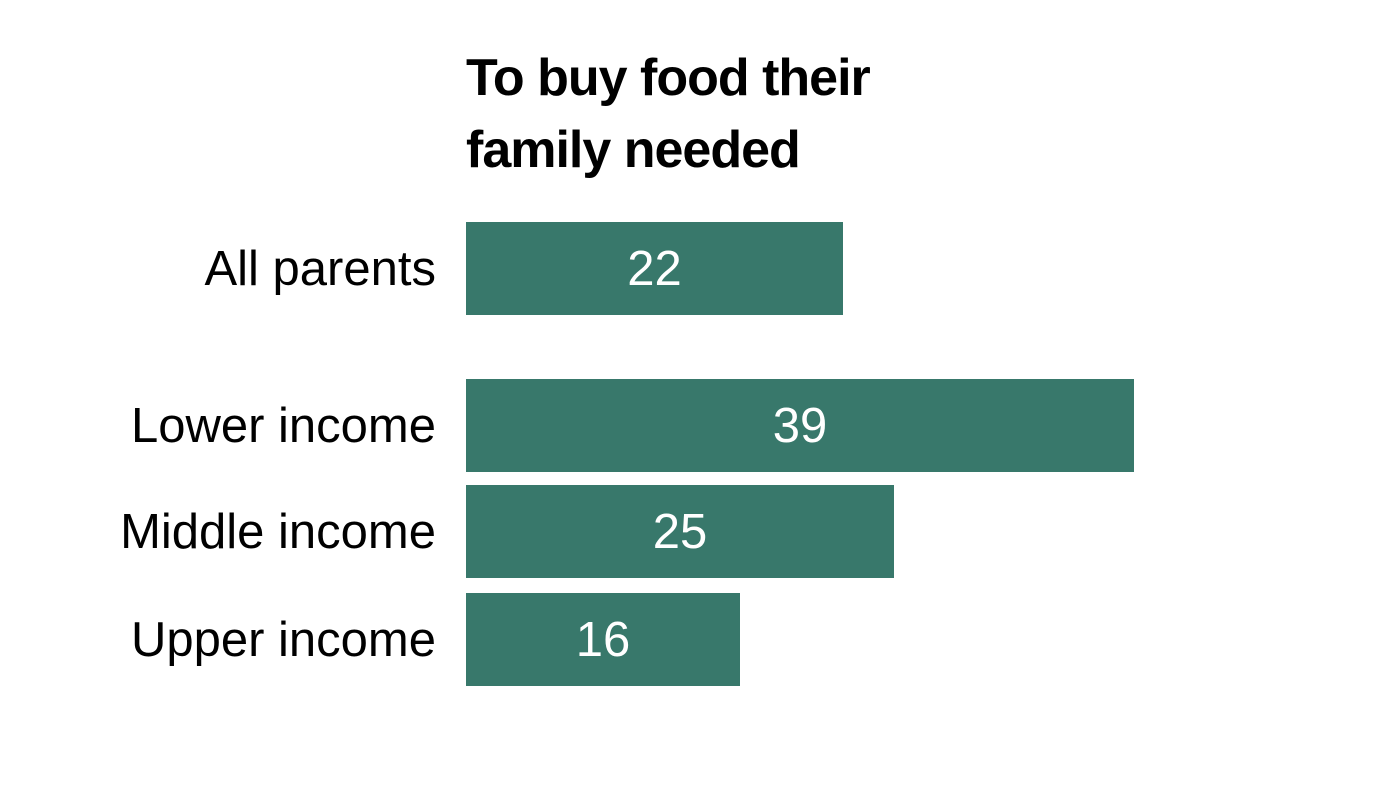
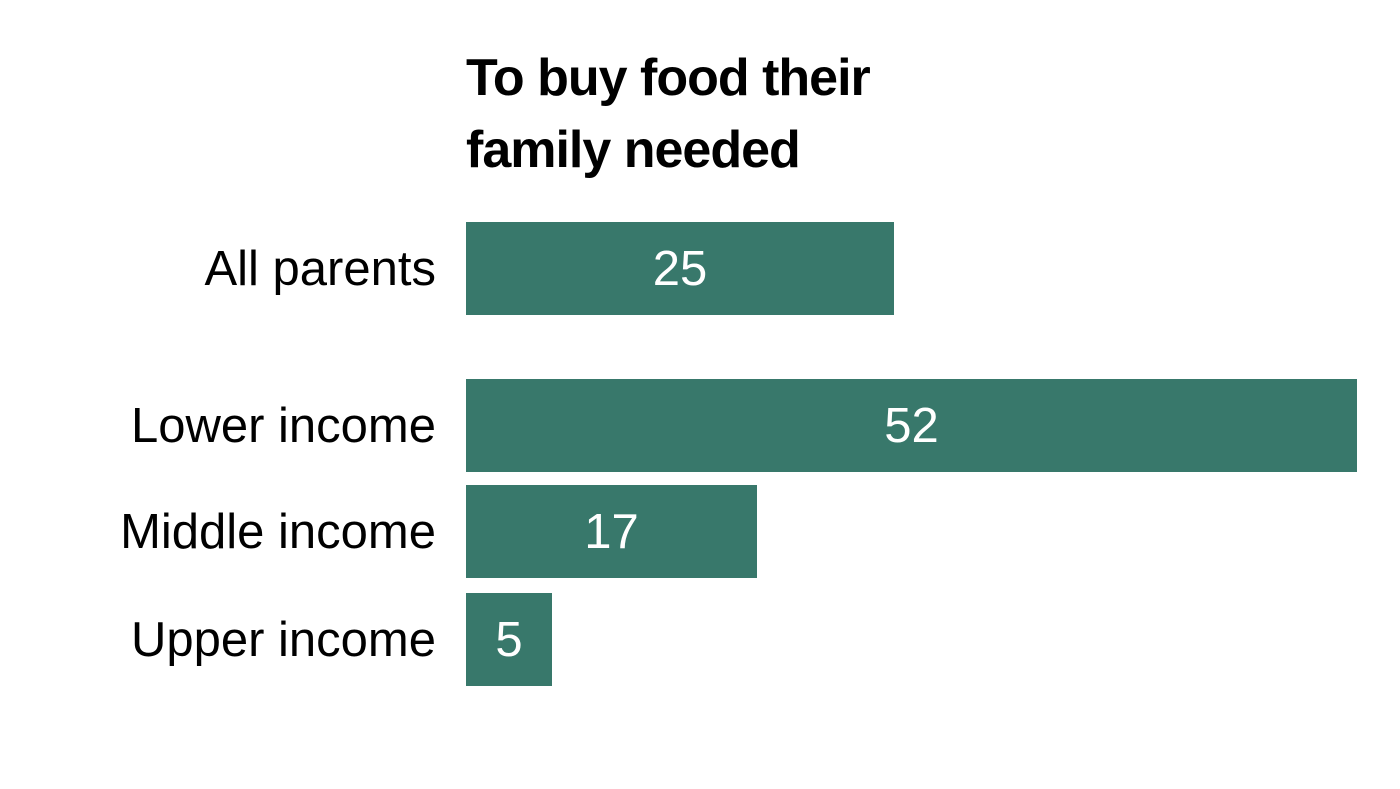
All parents: 22 -> 25
Lower income: 39 -> 52
Middle income: 25 -> 17
Upper income: 16 -> 5
